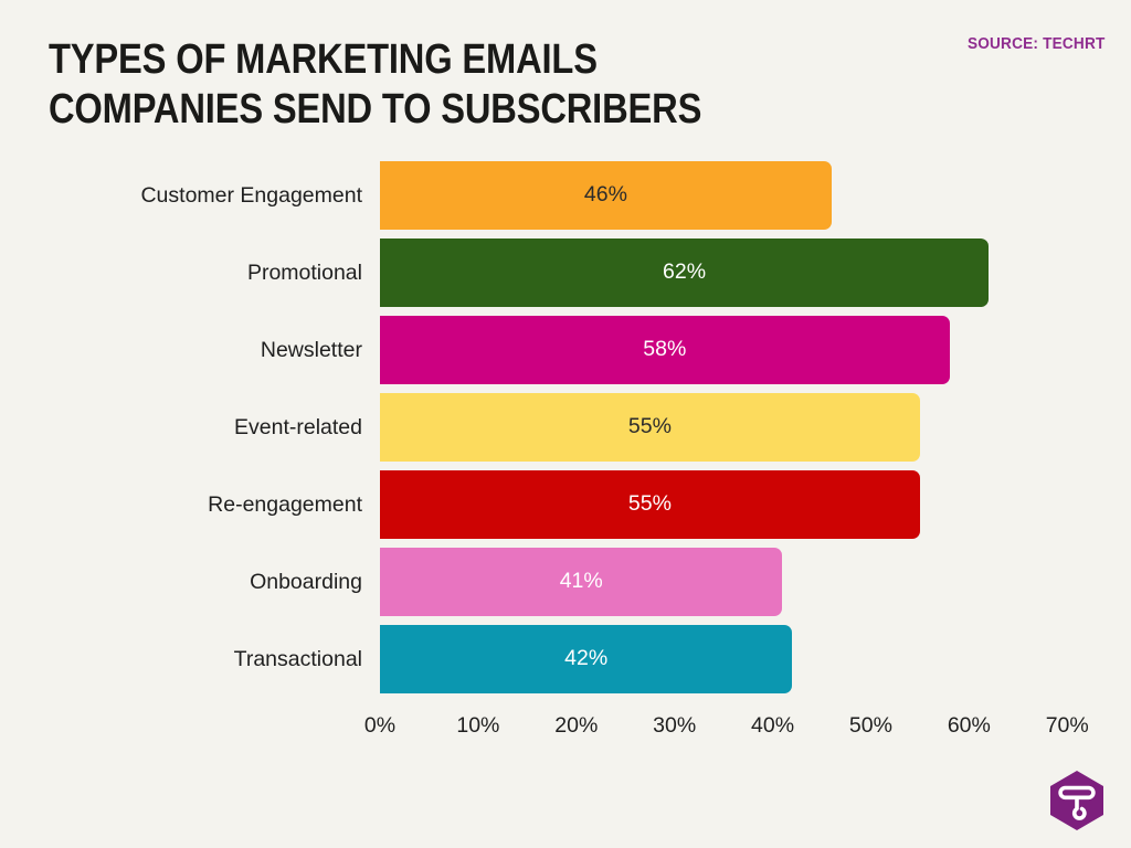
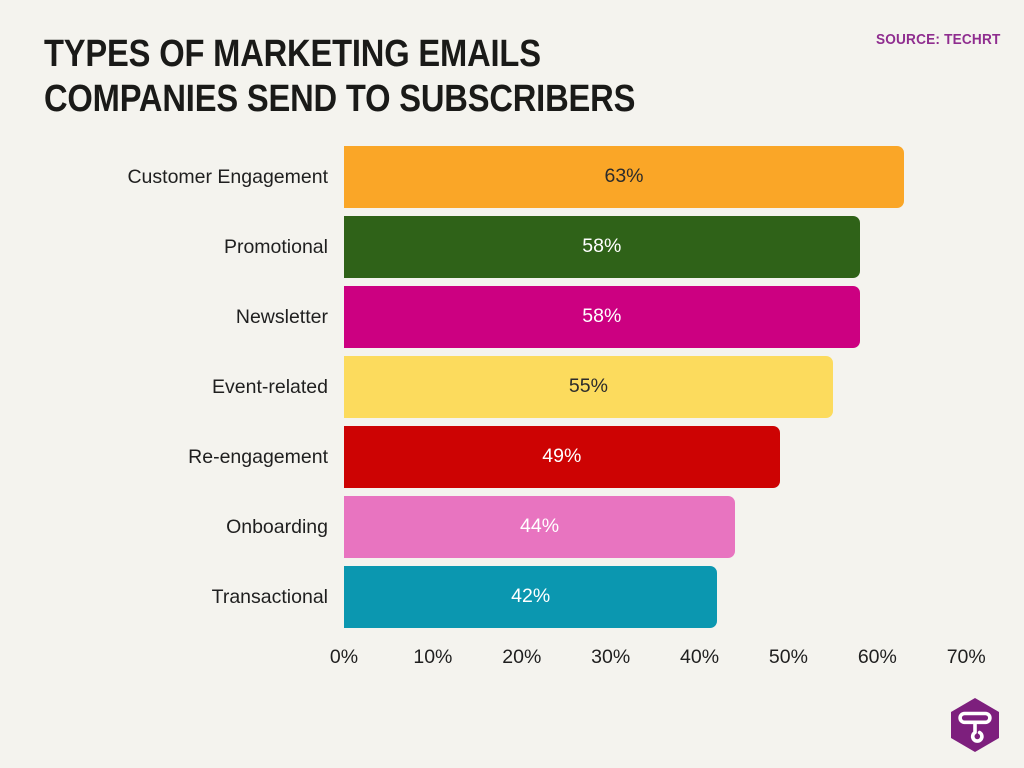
Customer Engagement: 46% -> 63%
Promotional: 62% -> 58%
Re-engagement: 55% -> 49%
Onboarding: 41% -> 44%
